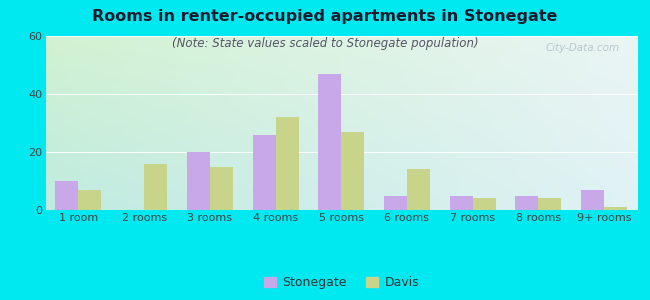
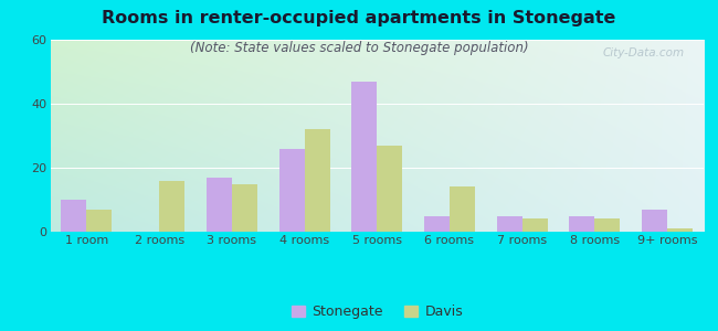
Stonegate/3 rooms: 20 -> 17
